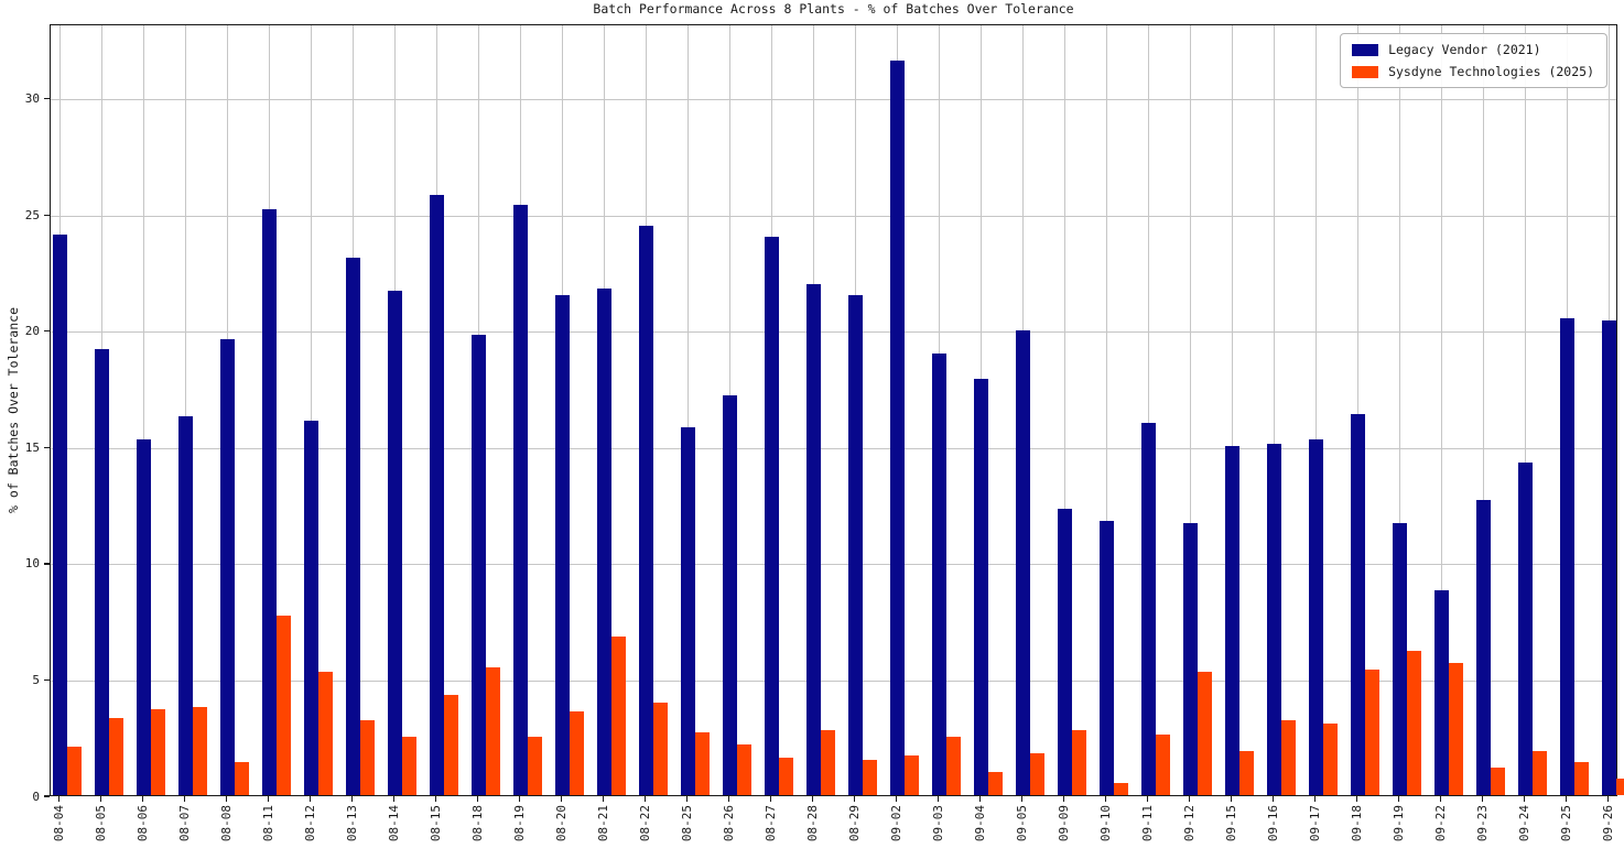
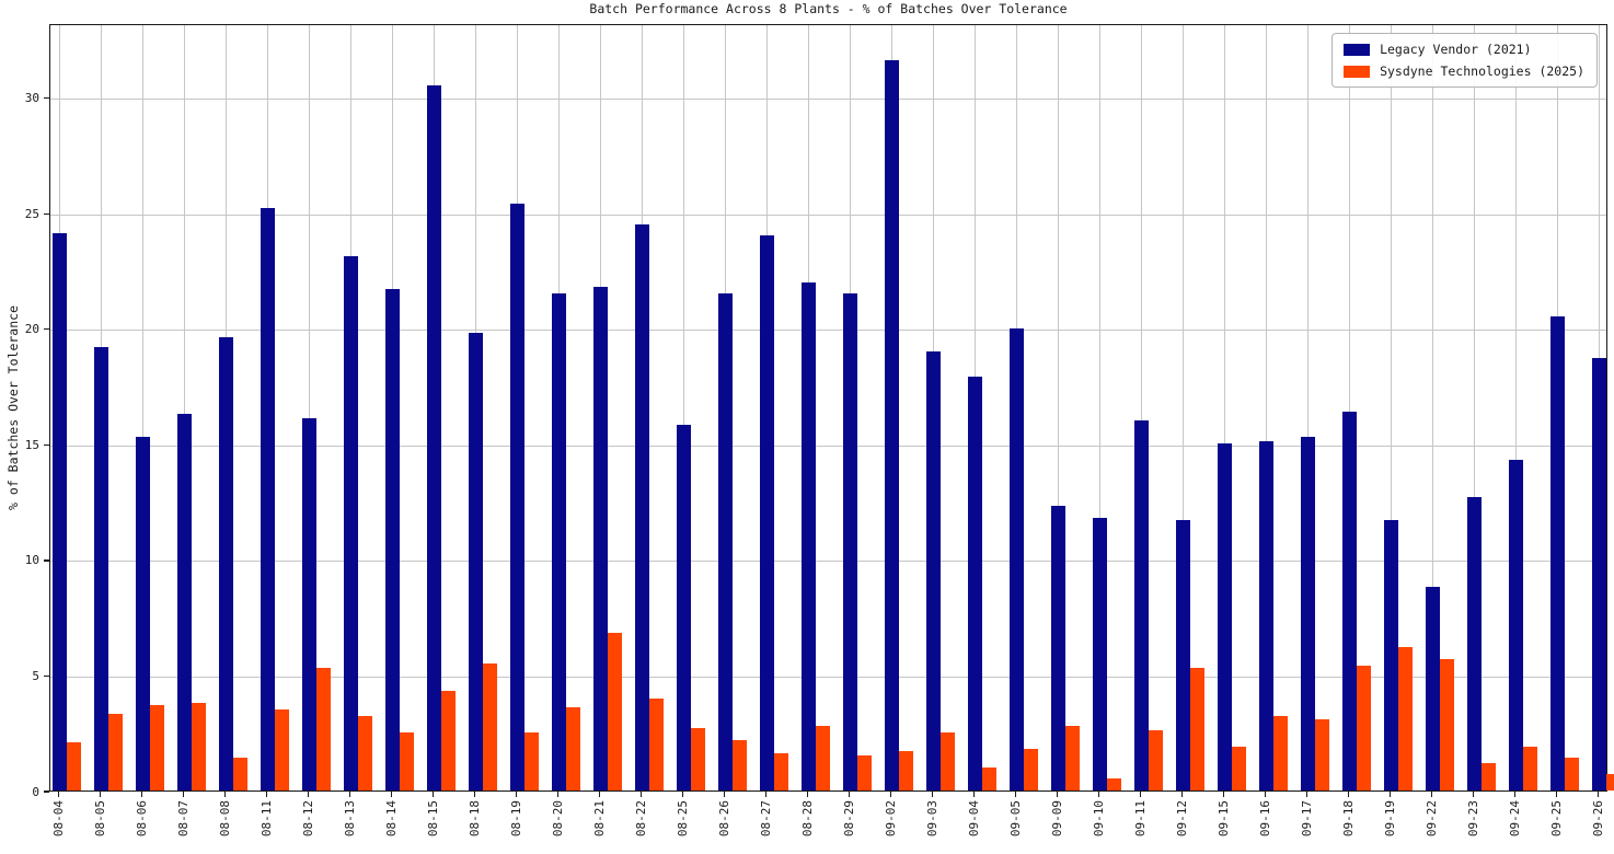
Sysdyne Technologies (2025)/08-11: 7.7 -> 3.5
Legacy Vendor (2021)/08-15: 25.8 -> 30.5
Legacy Vendor (2021)/08-26: 17.2 -> 21.5
Legacy Vendor (2021)/09-26: 20.4 -> 18.7
